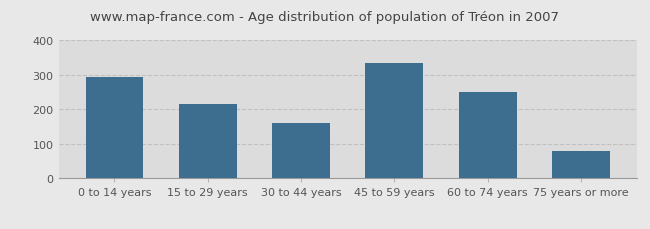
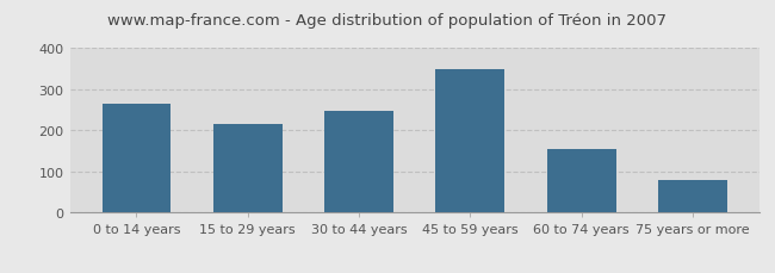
0 to 14 years: 295 -> 265
30 to 44 years: 160 -> 248
45 to 59 years: 335 -> 350
60 to 74 years: 250 -> 155
